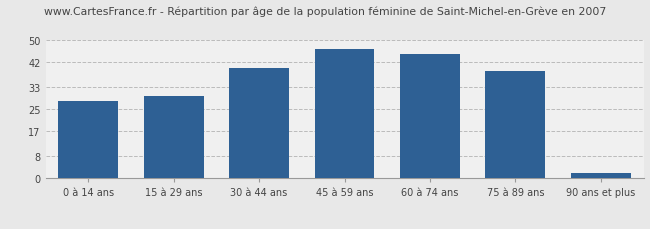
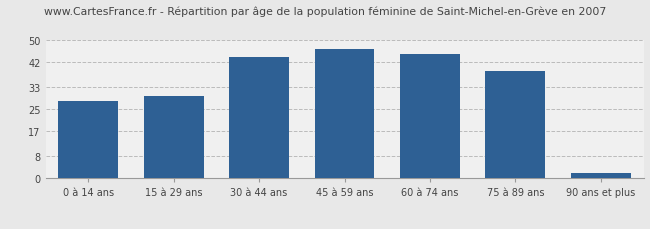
30 à 44 ans: 40 -> 44
